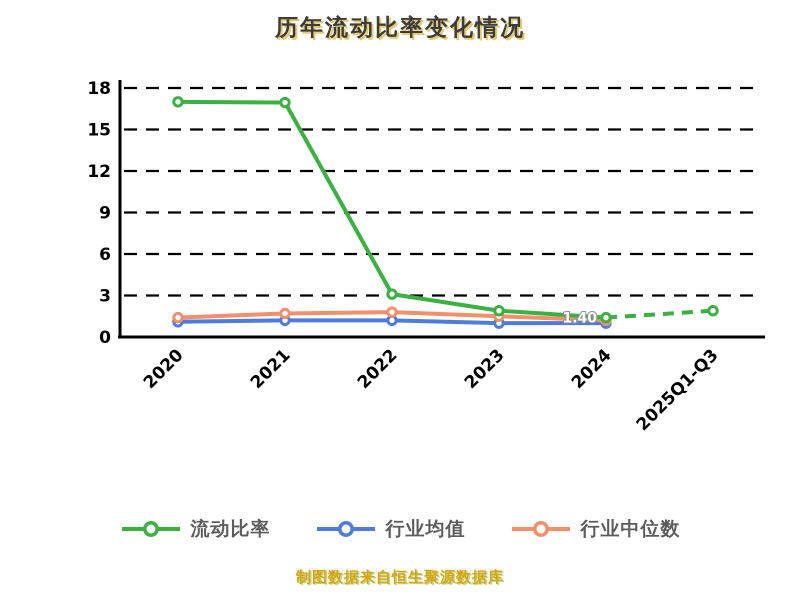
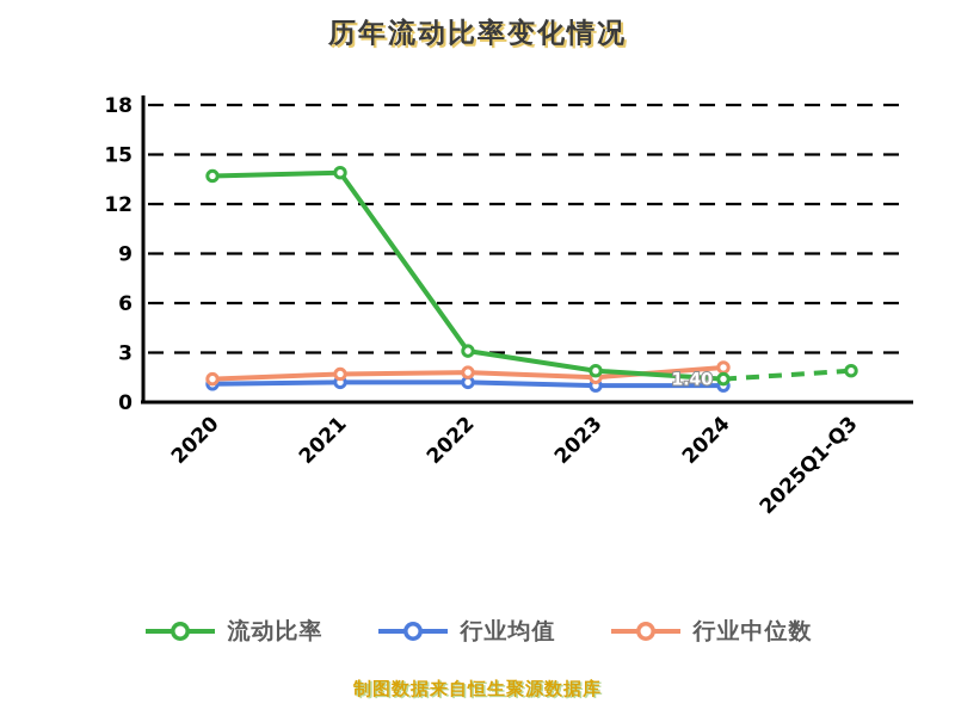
流动比率/2020: 17.0 -> 13.7
流动比率/2021: 16.9 -> 13.9
行业中位数/2024: 1.2 -> 2.1
